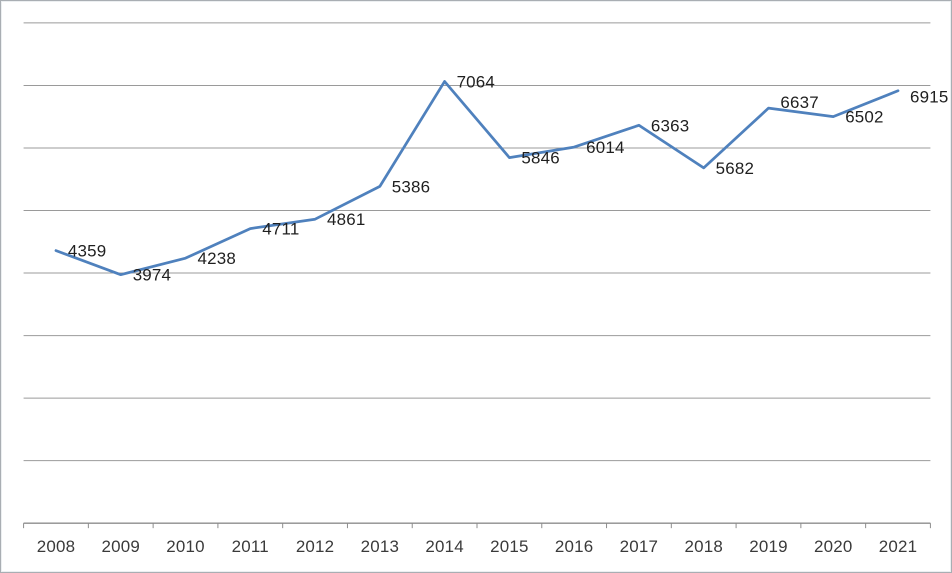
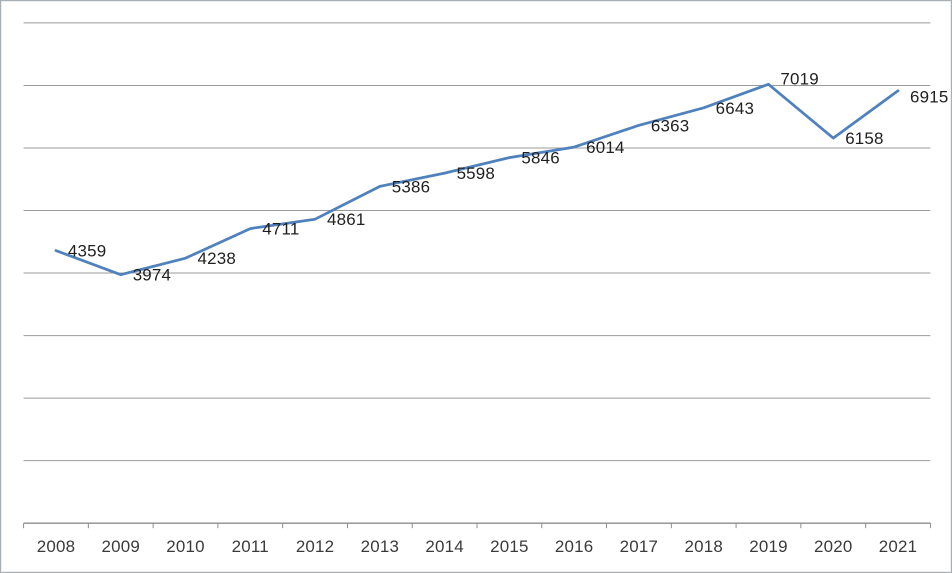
2014: 7064 -> 5598
2018: 5682 -> 6643
2019: 6637 -> 7019
2020: 6502 -> 6158
